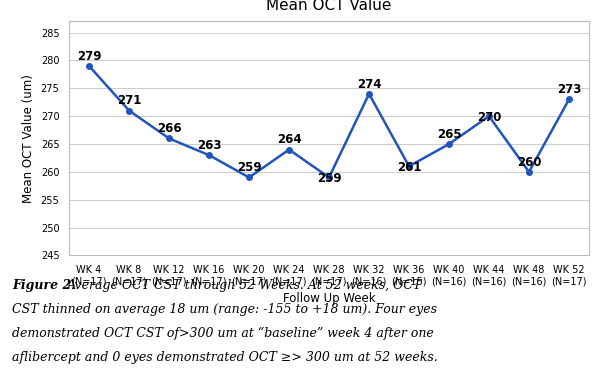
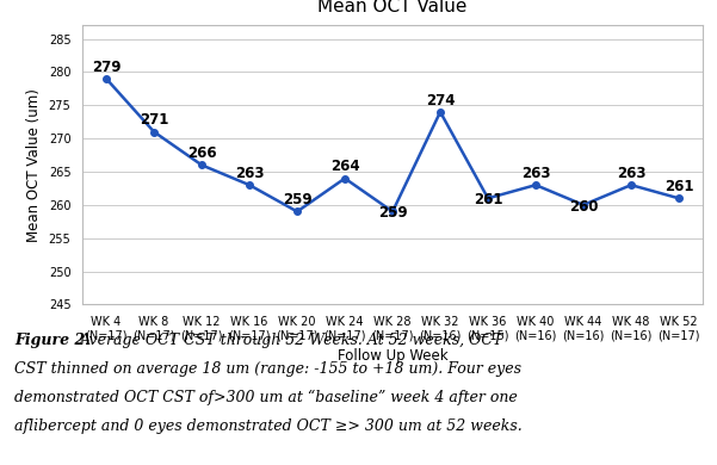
WK 40 (N=16): 265 -> 263
WK 44 (N=16): 270 -> 260
WK 48 (N=16): 260 -> 263
WK 52 (N=17): 273 -> 261
